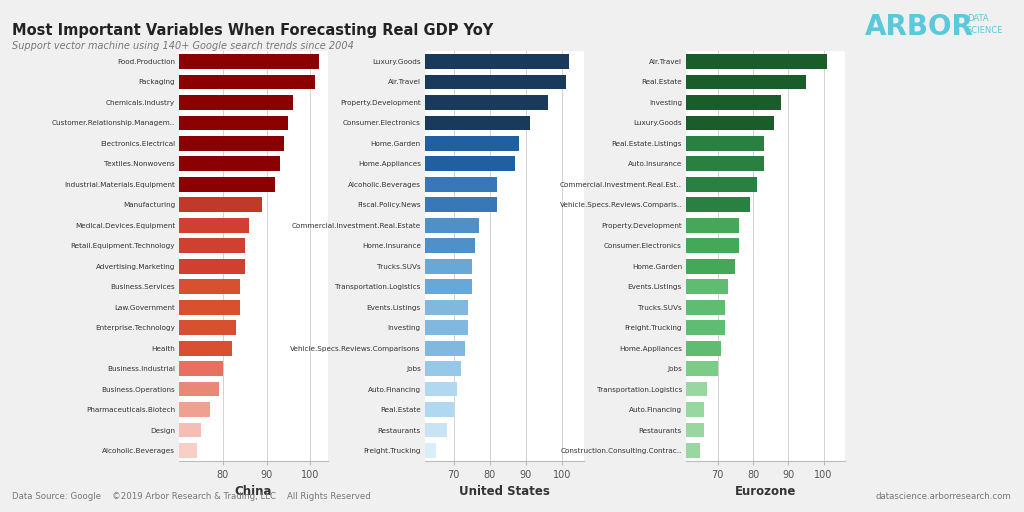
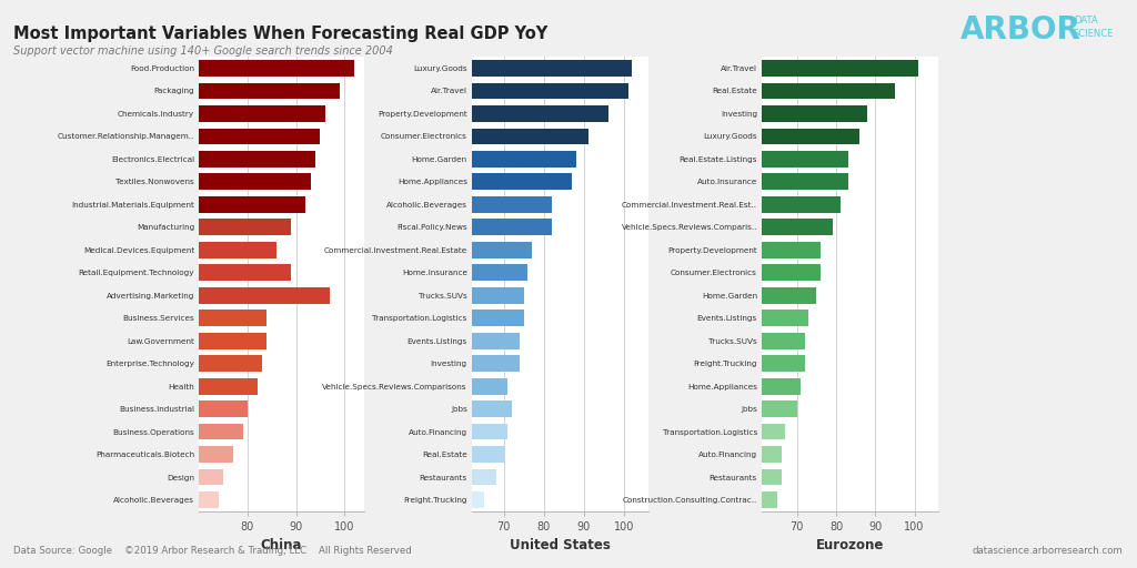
Packaging: 101 -> 99
Retail.Equipment.Technology: 85 -> 89
Advertising.Marketing: 85 -> 97
Vehicle.Specs.Reviews.Comparisons: 73 -> 71
